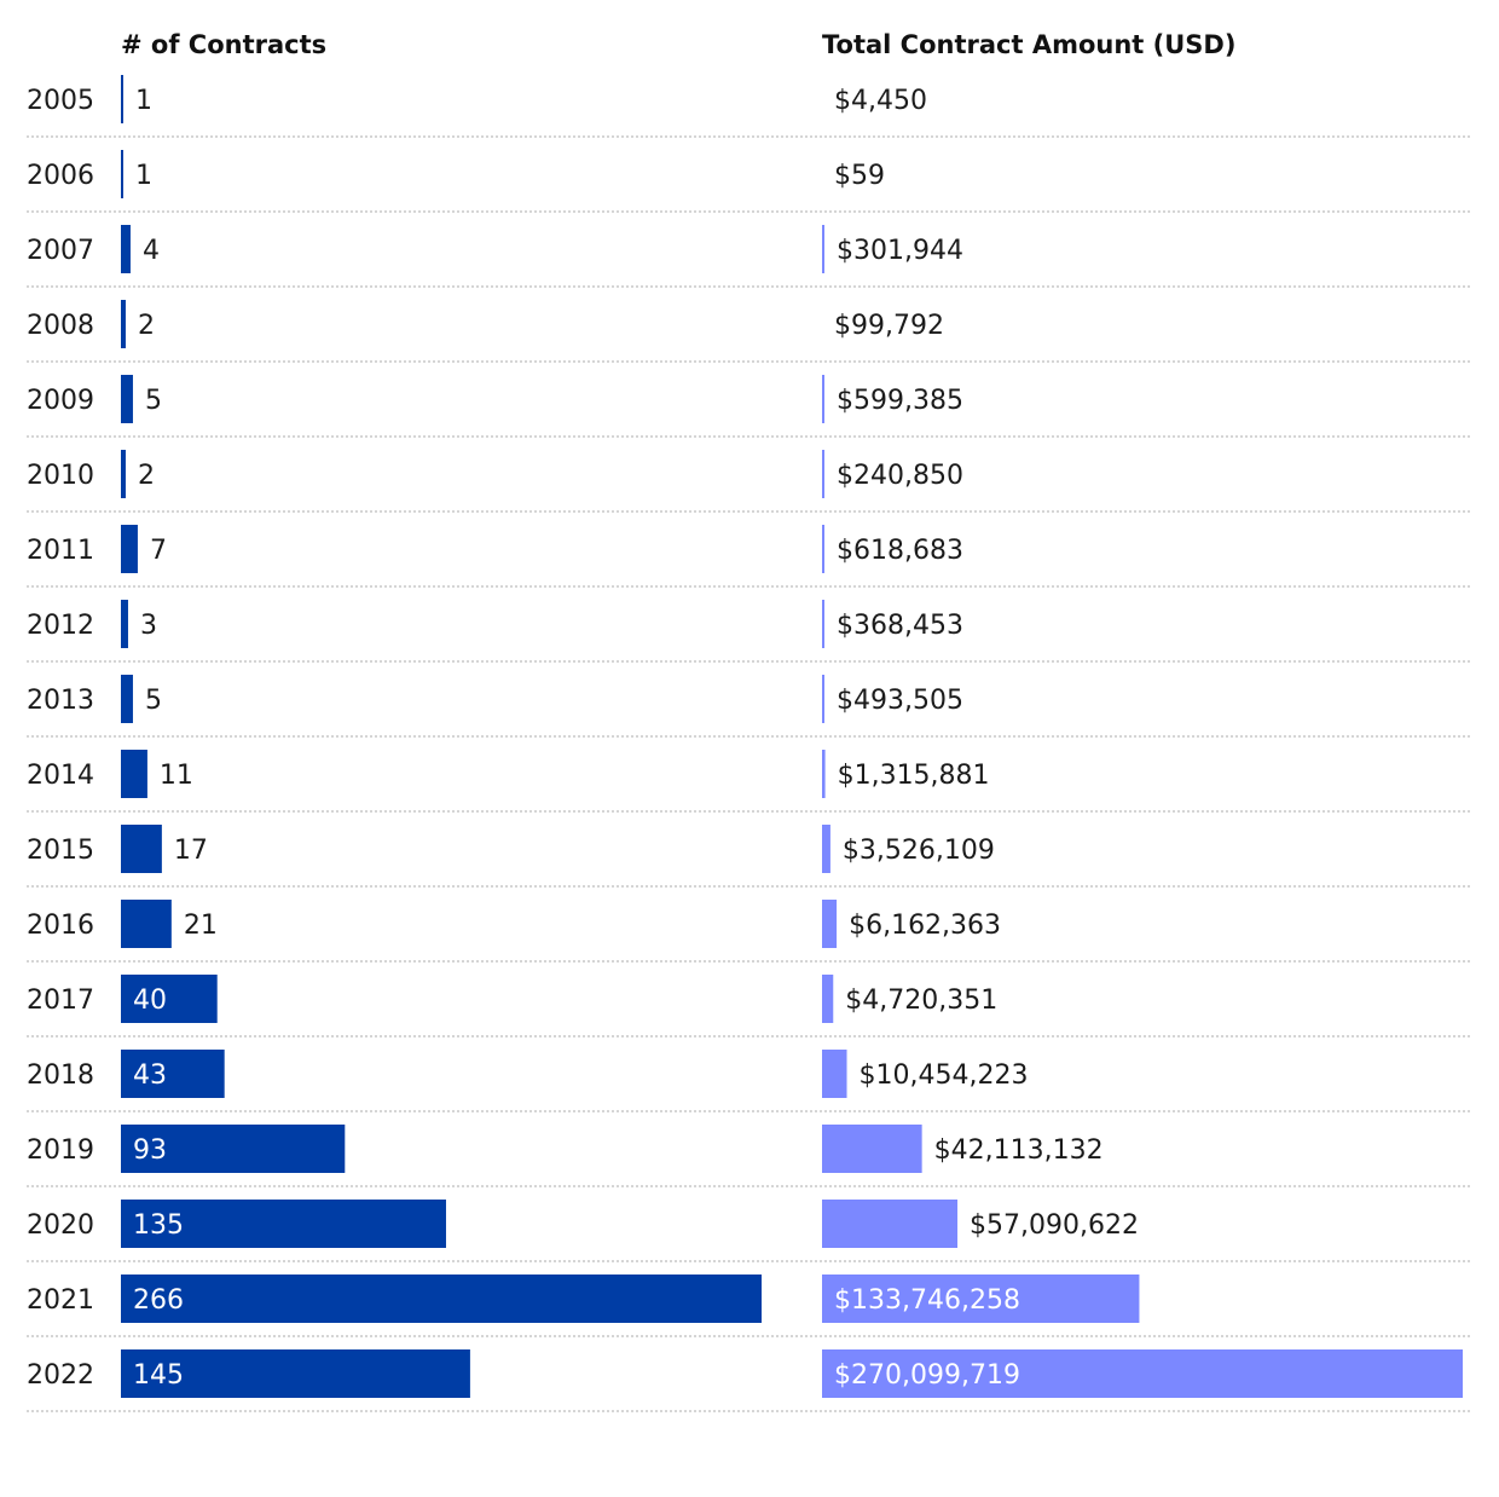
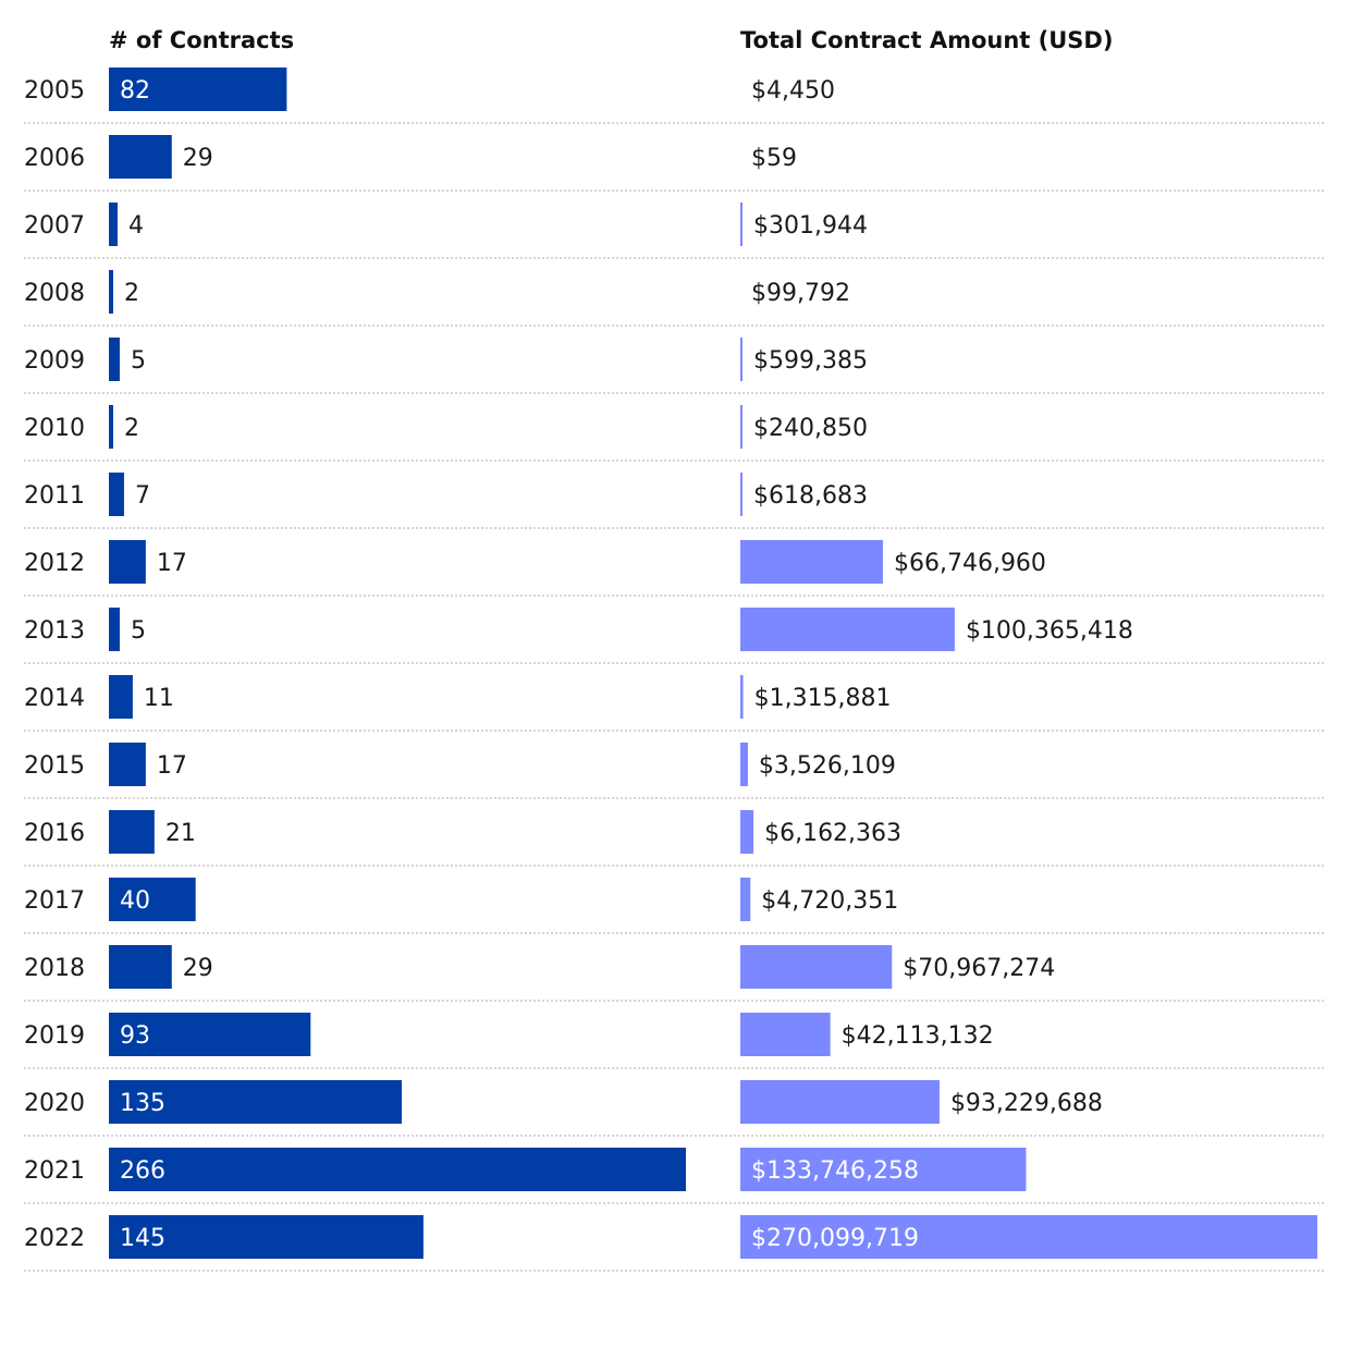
# of Contracts/2005: 1 -> 82
# of Contracts/2006: 1 -> 29
# of Contracts/2012: 3 -> 17
# of Contracts/2018: 43 -> 29
Total Contract Amount (USD)/2012: $368,453 -> $66,746,960
Total Contract Amount (USD)/2013: $493,505 -> $100,365,418
Total Contract Amount (USD)/2018: $10,454,223 -> $70,967,274
Total Contract Amount (USD)/2020: $57,090,622 -> $93,229,688
